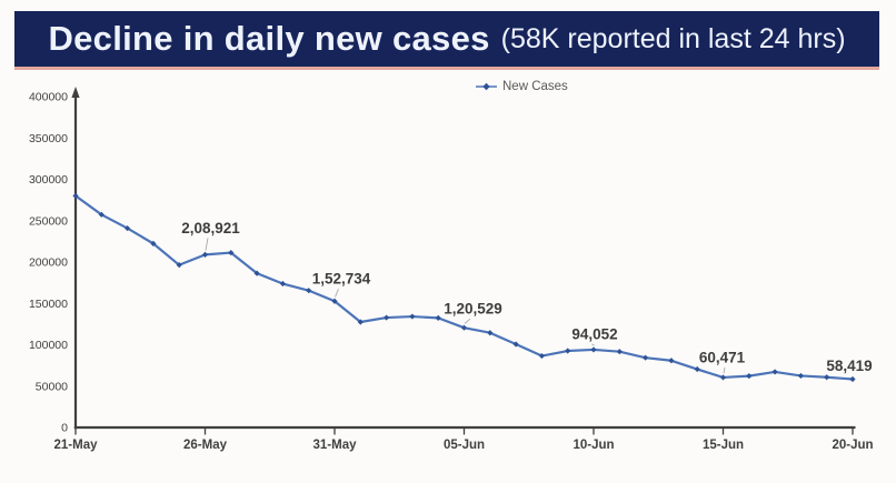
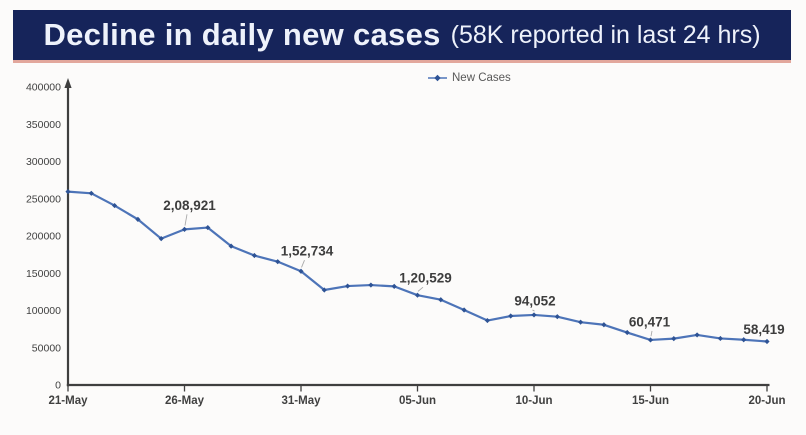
21-May: 280000 -> 260000
